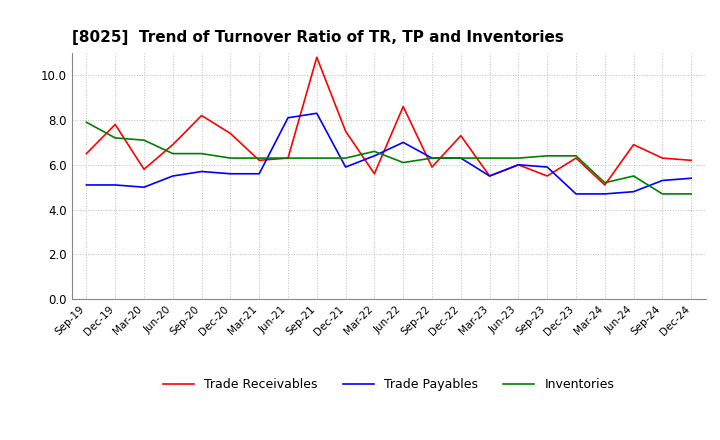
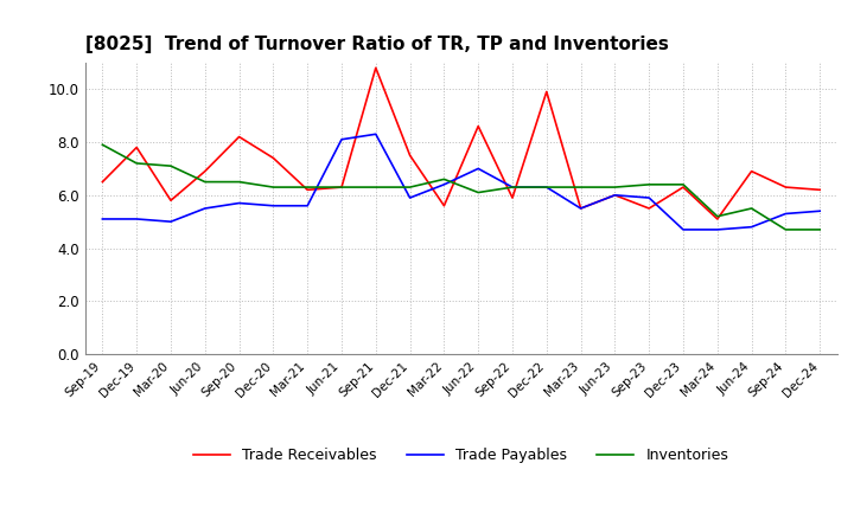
Trade Receivables/Dec-22: 7.3 -> 9.9
